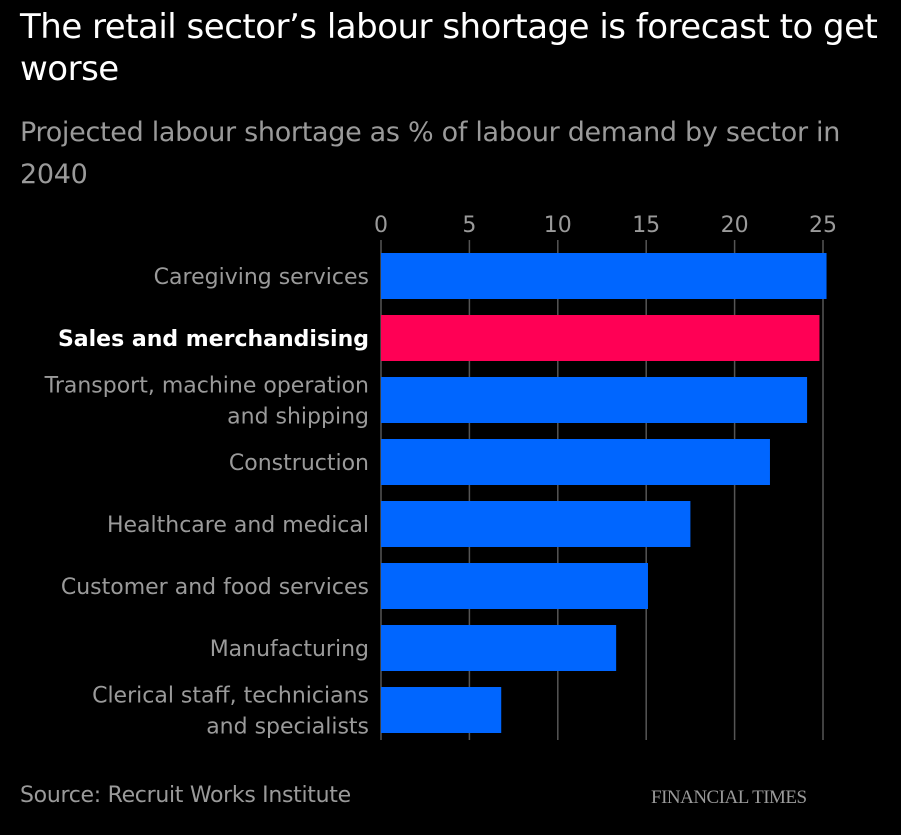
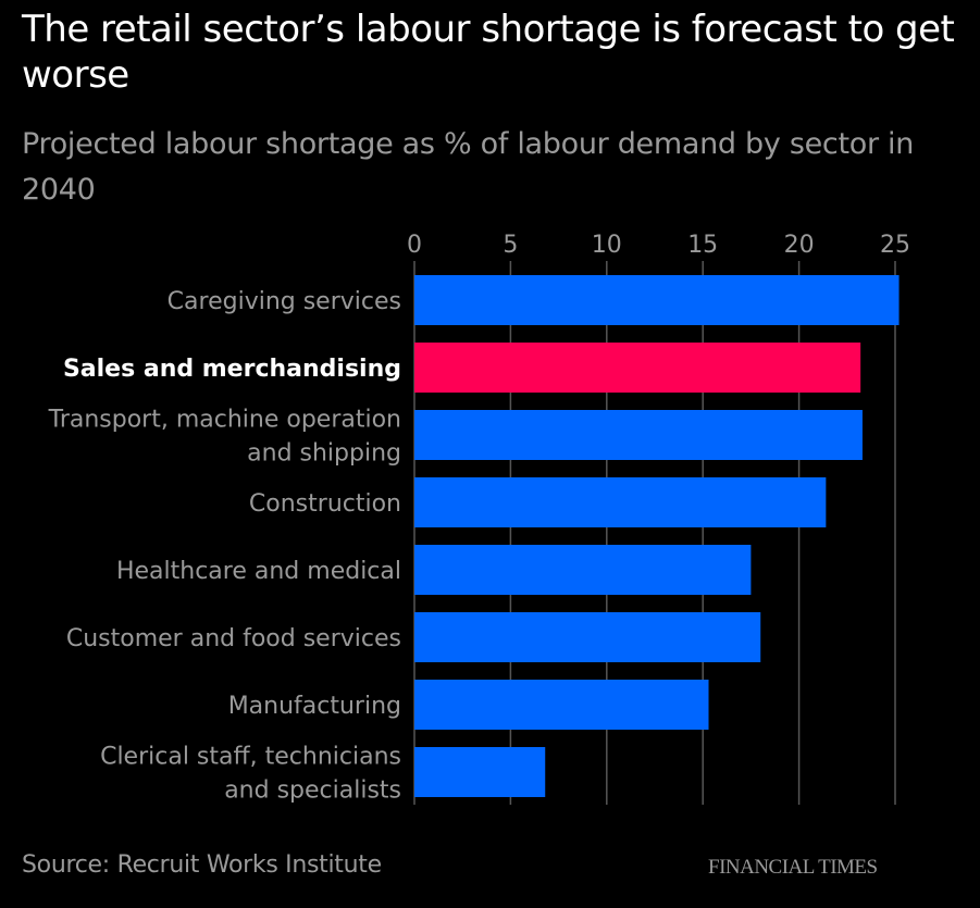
Sales and merchandising: 24.8 -> 23.2
Transport, machine operation and shipping: 24.1 -> 23.3
Construction: 22.0 -> 21.4
Customer and food services: 15.1 -> 18.0
Manufacturing: 13.3 -> 15.3
